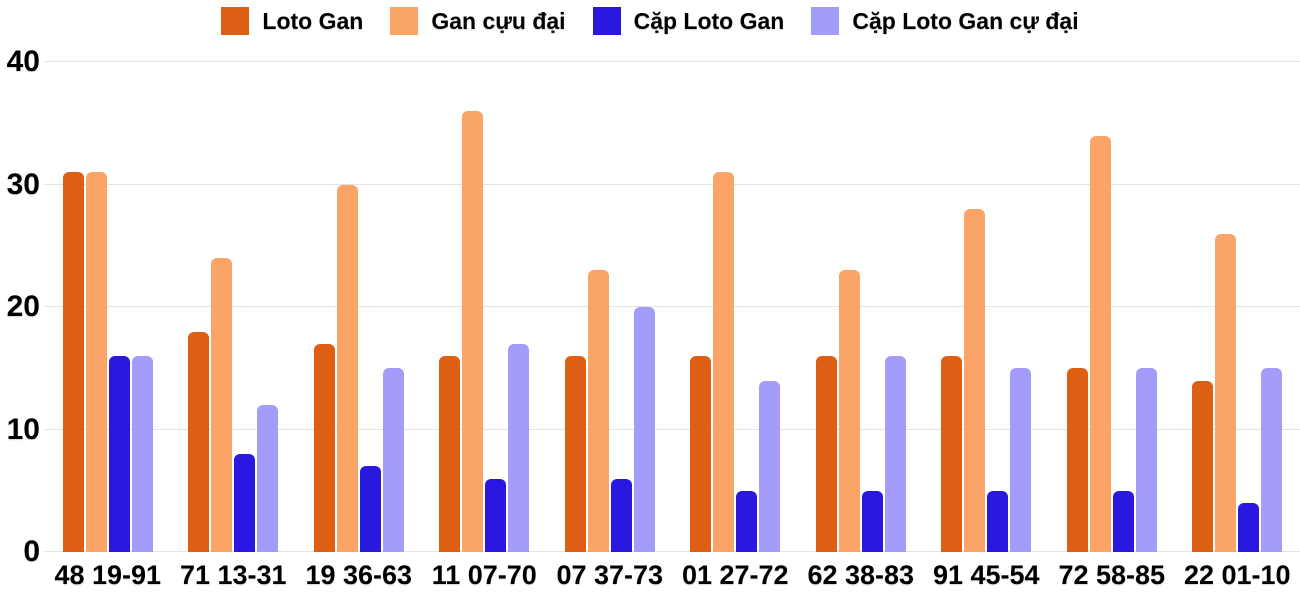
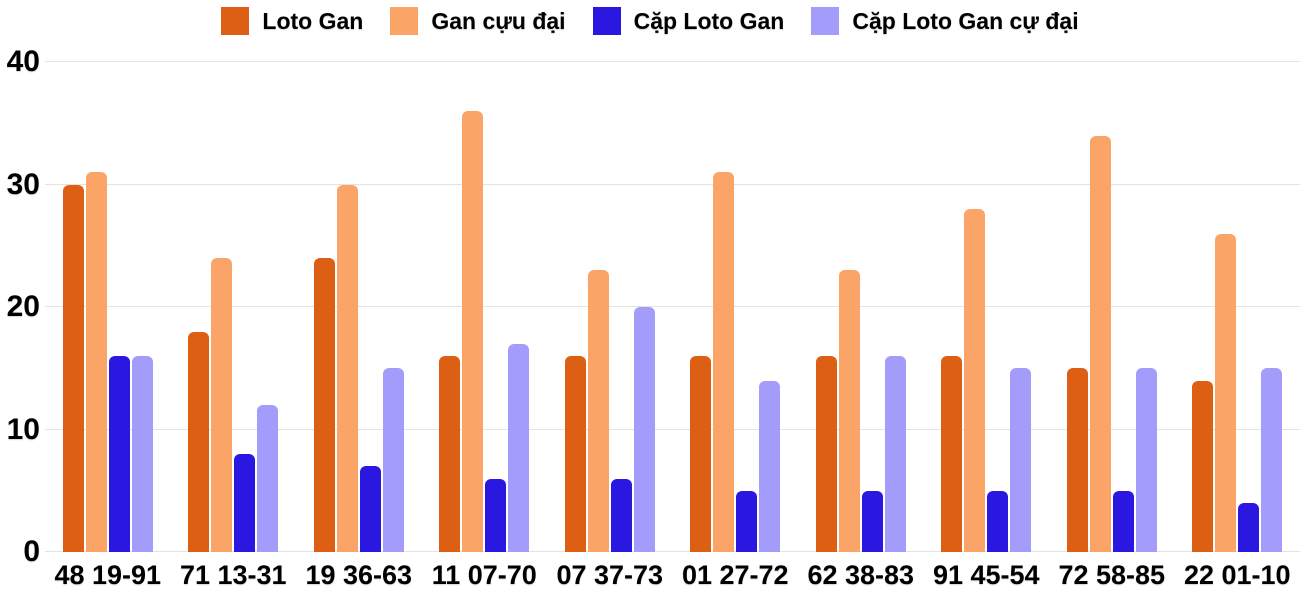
Loto Gan/48 19-91: 31 -> 30
Loto Gan/19 36-63: 17 -> 24
